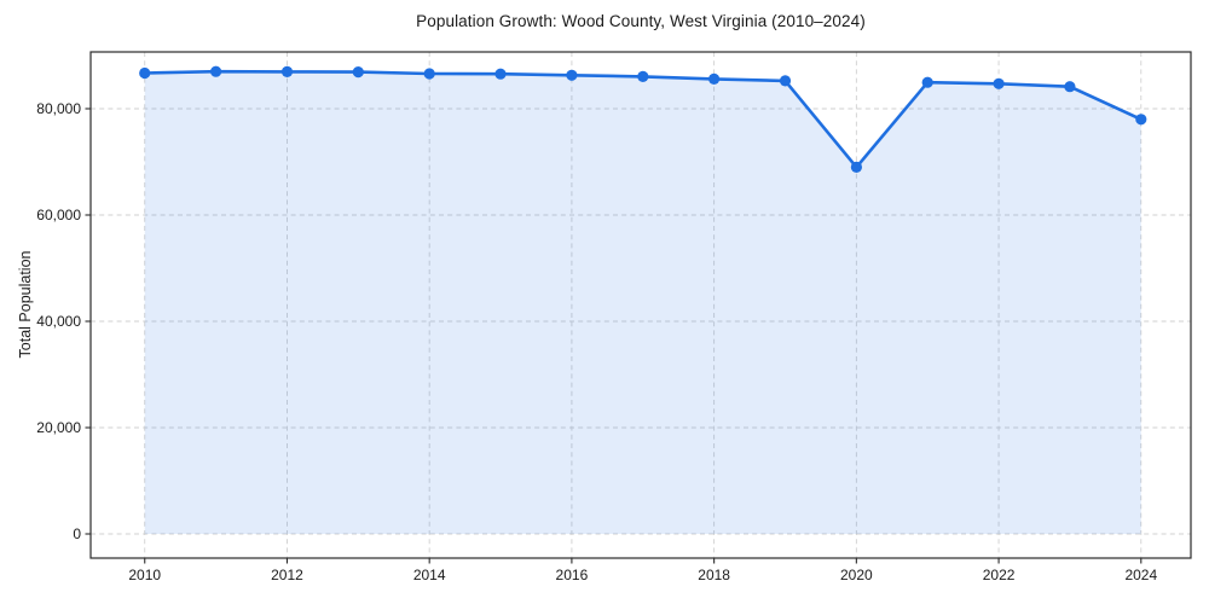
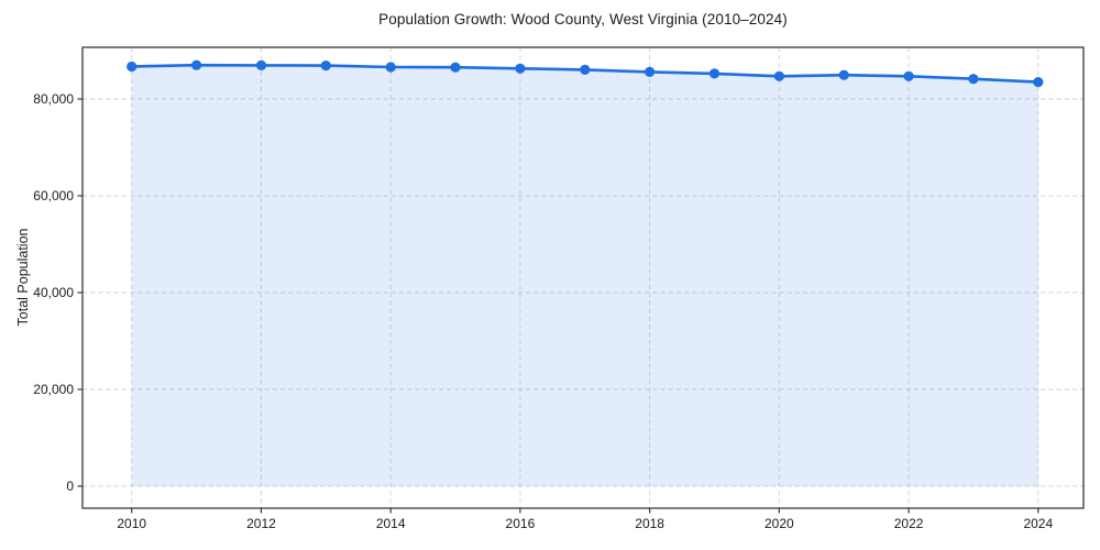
2020: 69000 -> 85000
2024: 78000 -> 84000
